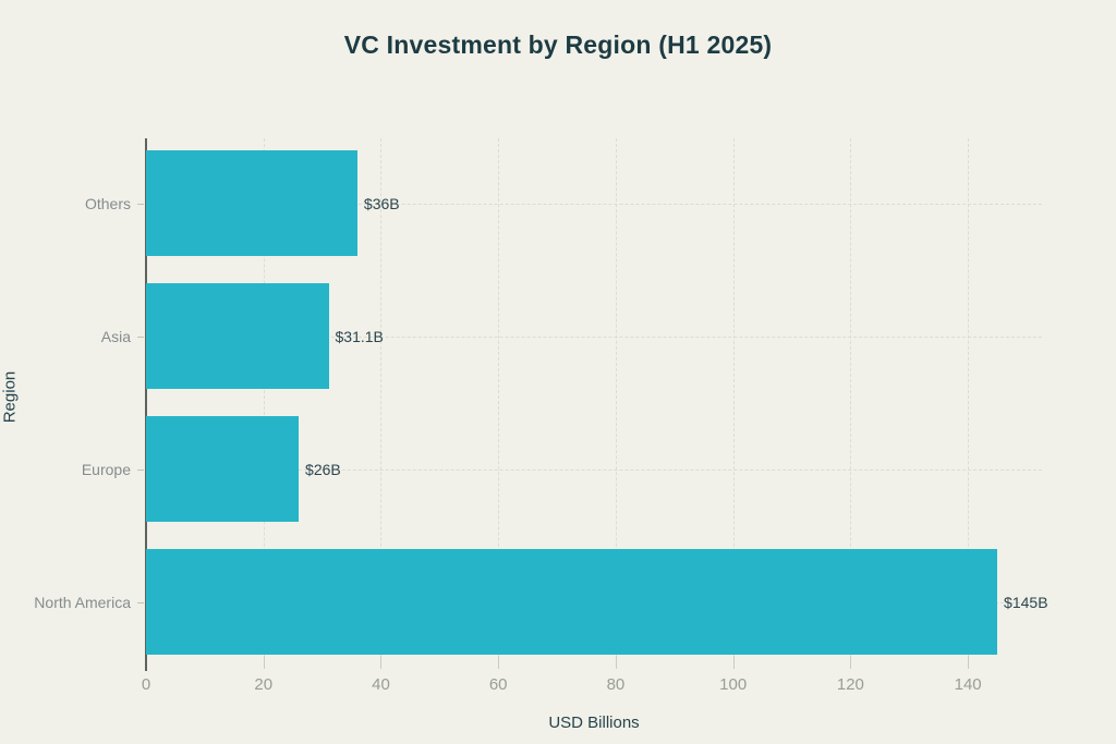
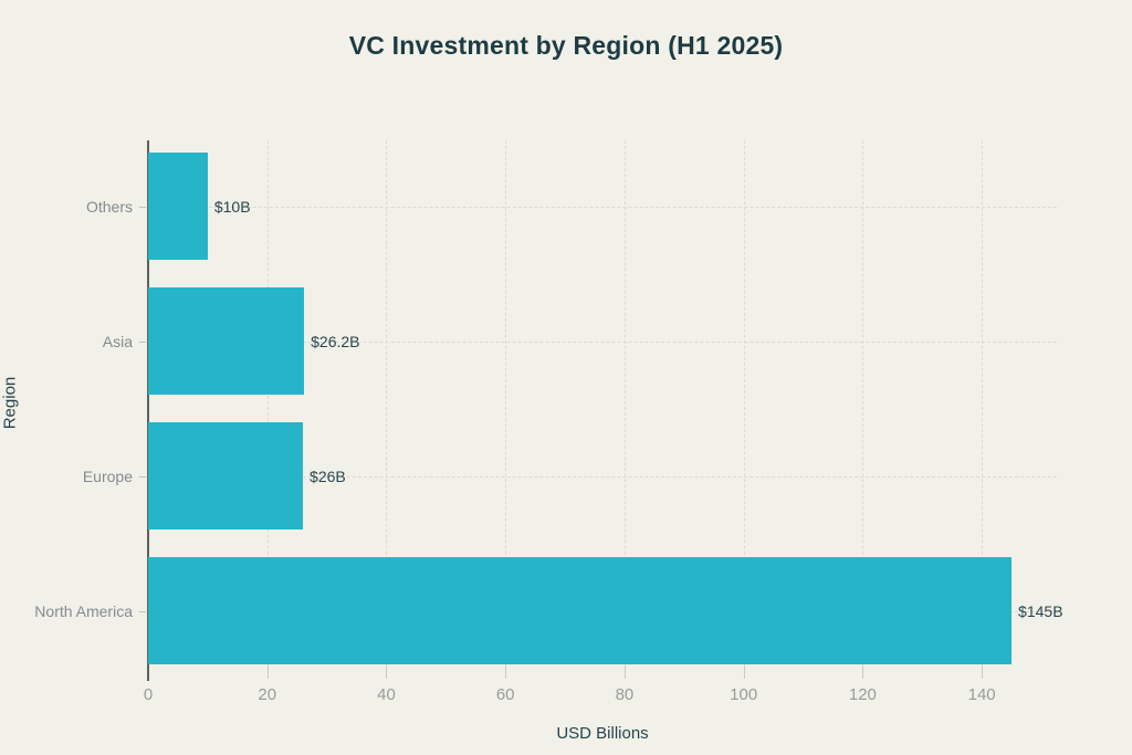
Others: $36B -> $10B
Asia: $31.1B -> $26.2B
